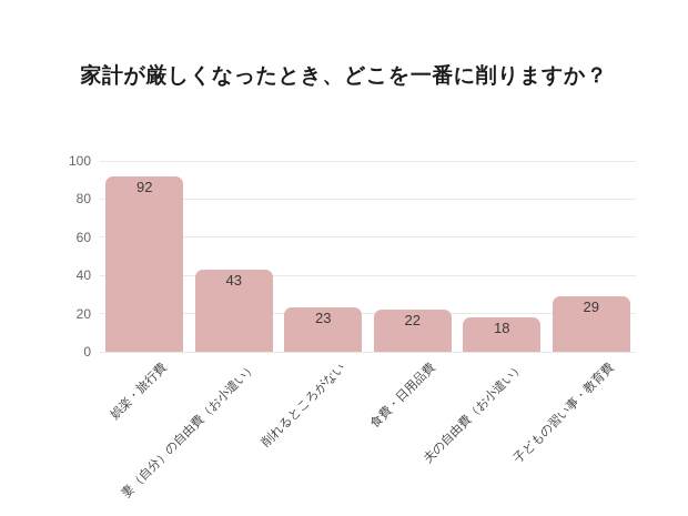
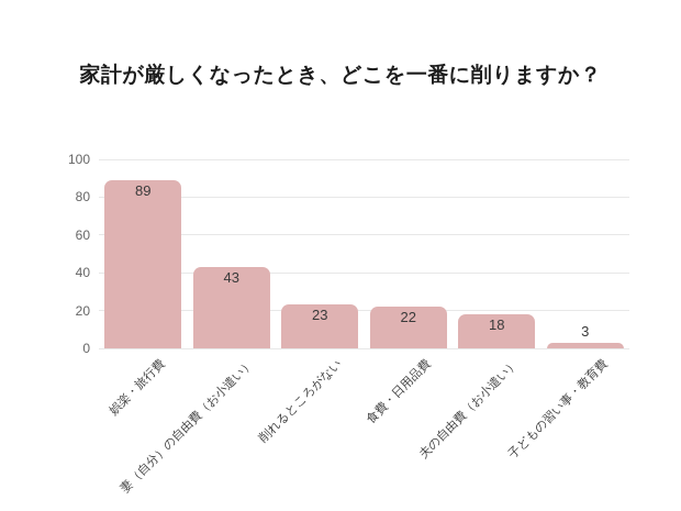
娯楽・旅行費: 92 -> 89
子どもの習い事・教育費: 29 -> 3
